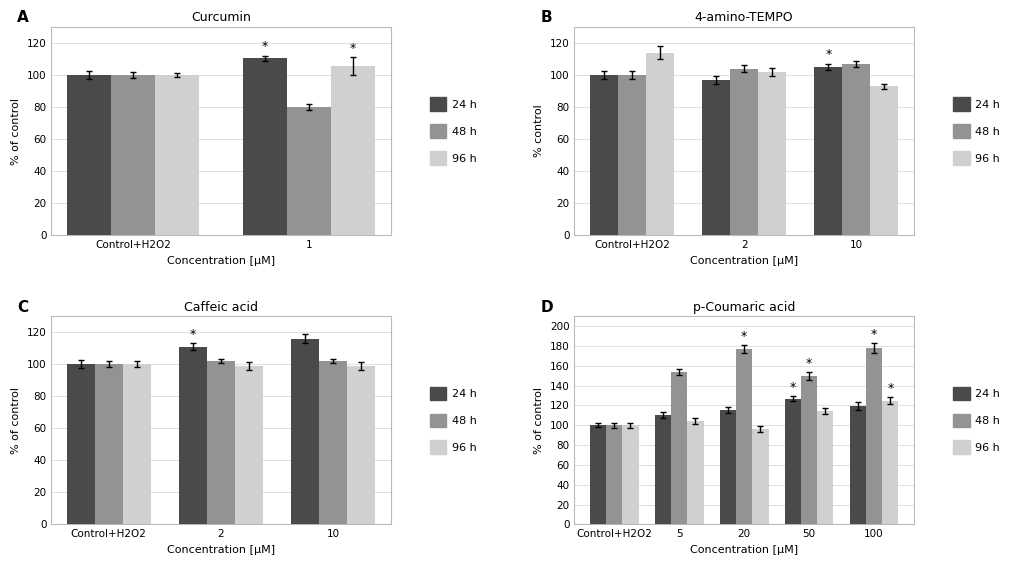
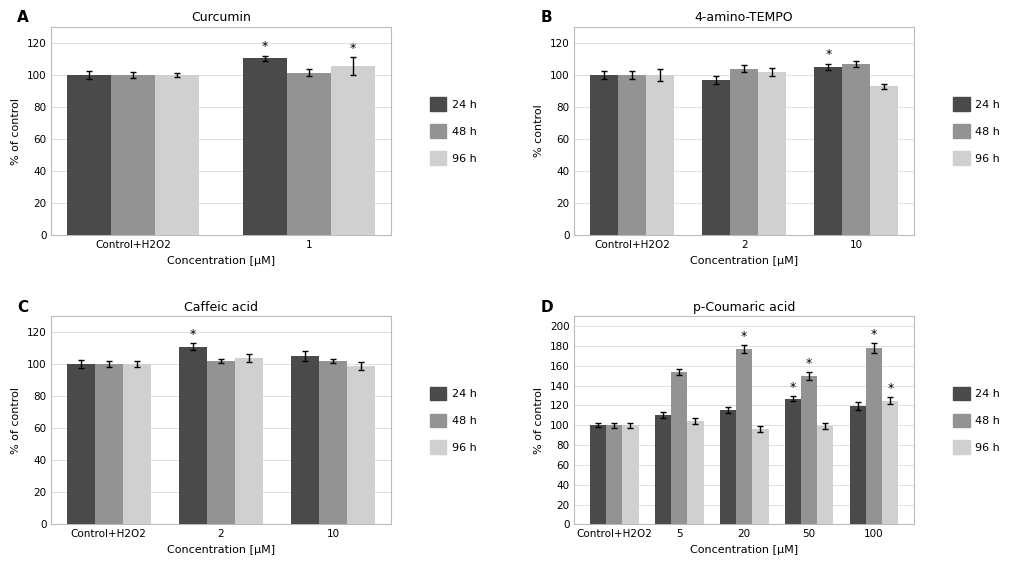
Curcumin/48 h/1: 80 -> 102
4-amino-TEMPO/96 h/Control+H2O2: 114 -> 100
Caffeic acid/96 h/2: 99 -> 104
Caffeic acid/24 h/10: 116 -> 105
p-Coumaric acid/96 h/50: 114 -> 99
